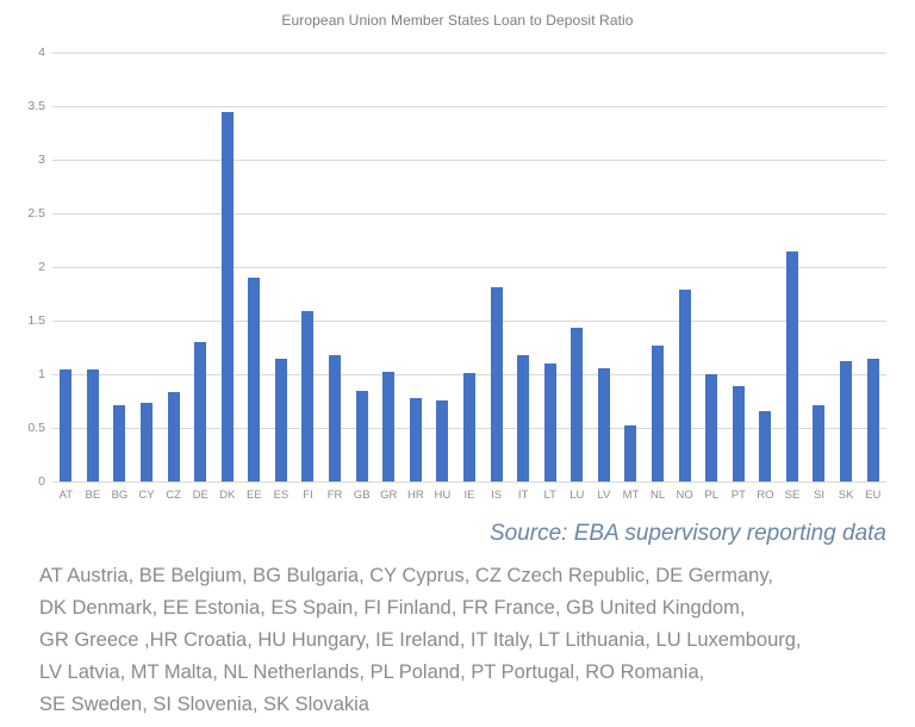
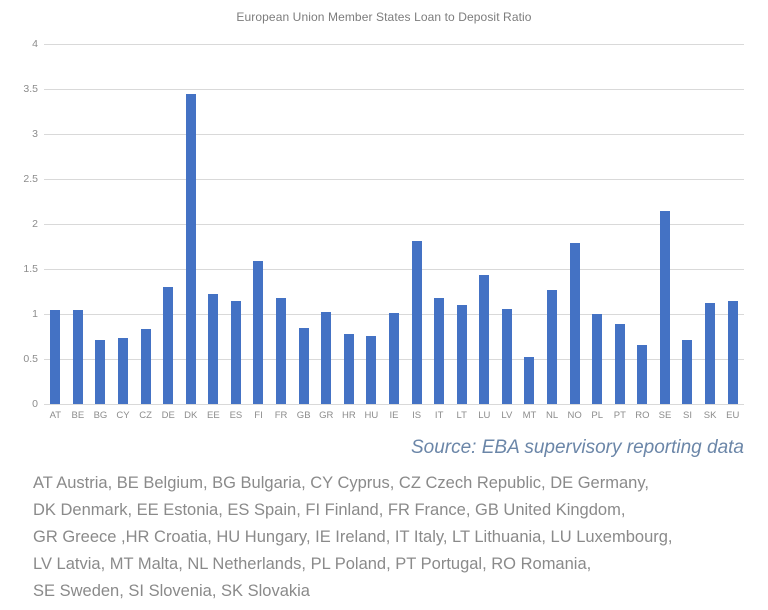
EE: 1.9 -> 1.2
